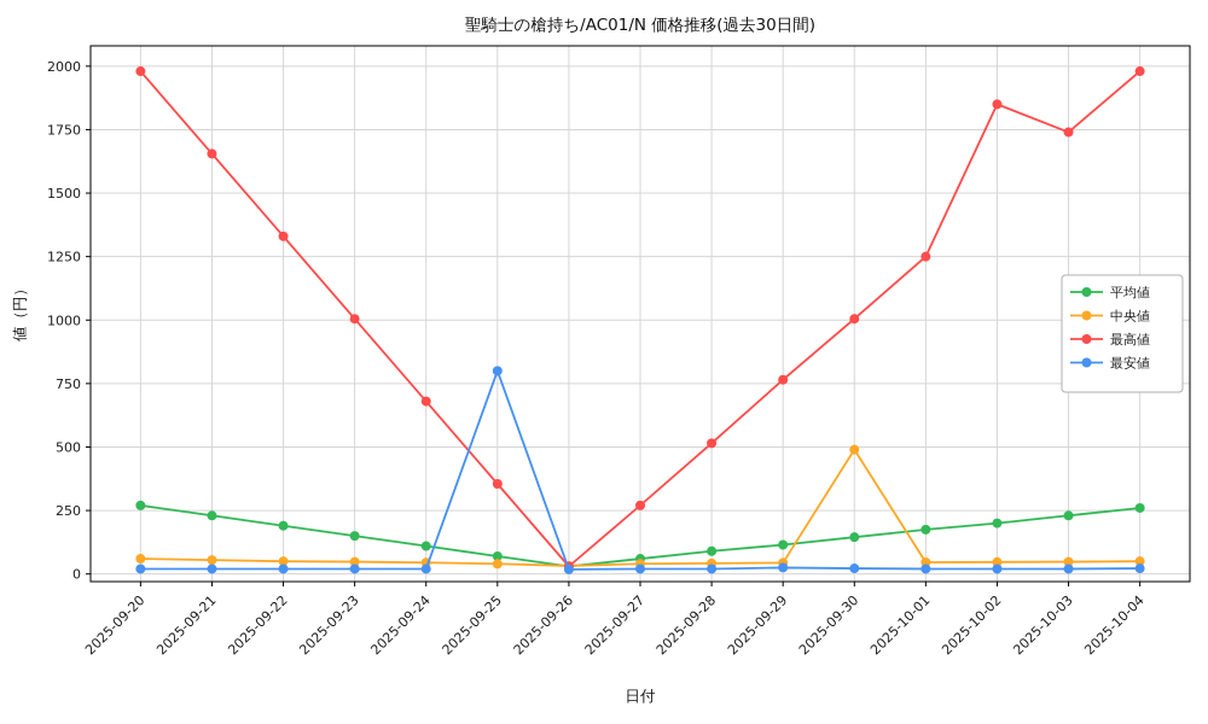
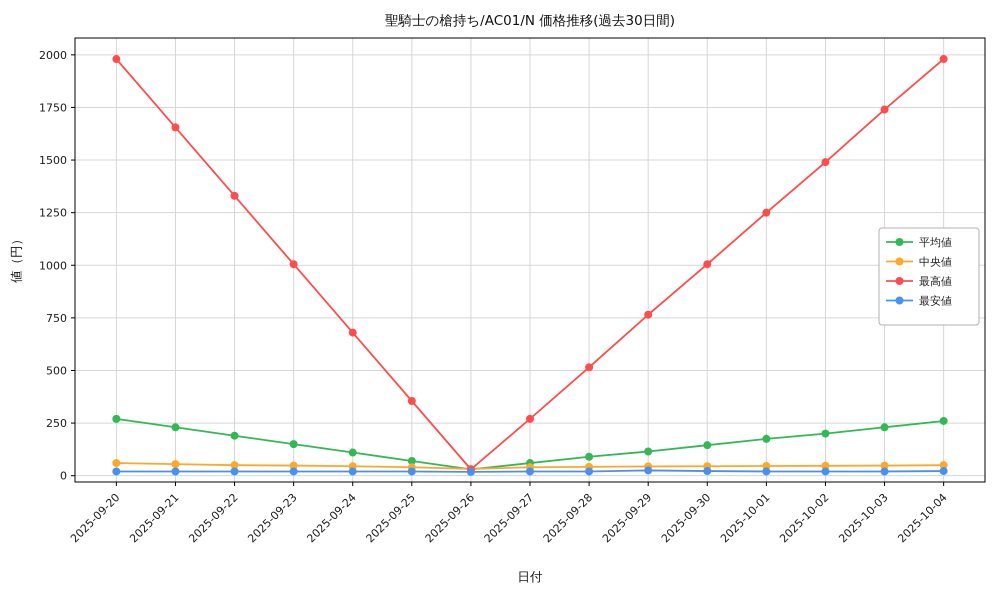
最安値/2025-09-25: 800 -> 20
中央値/2025-09-30: 490 -> 40
最高値/2025-10-02: 1850 -> 1490
